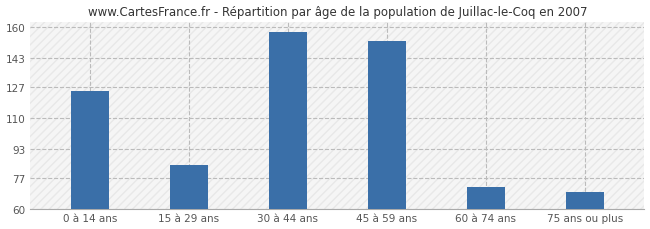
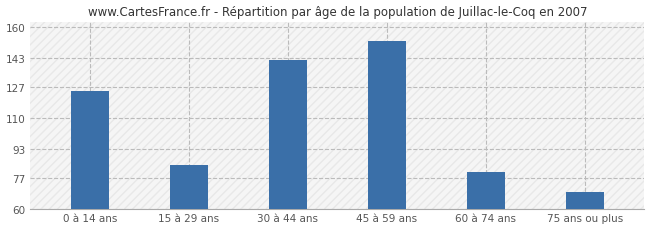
30 à 44 ans: 157 -> 142
60 à 74 ans: 72 -> 80
